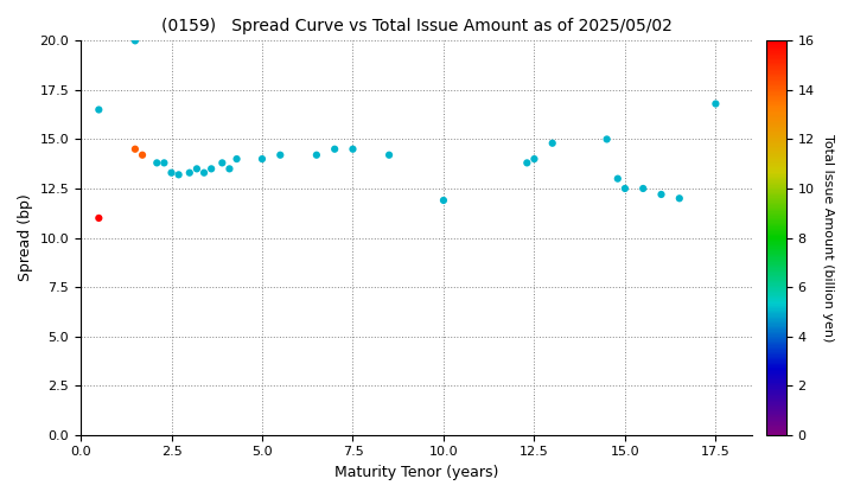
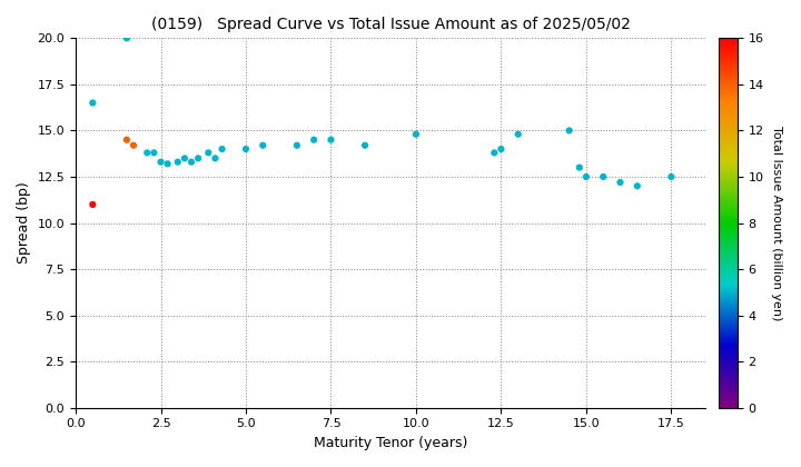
10.0: 11.9 -> 14.8
17.5: 16.8 -> 12.5
